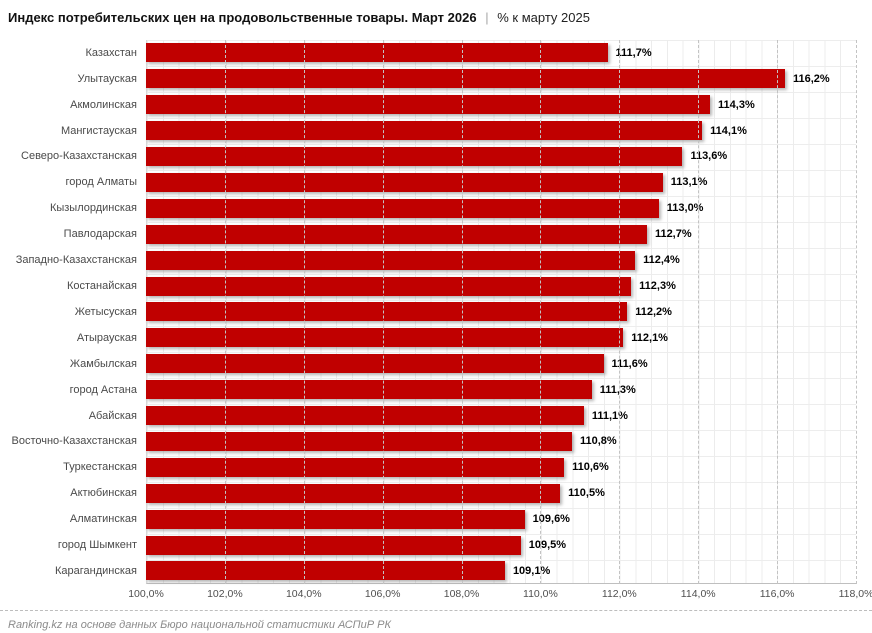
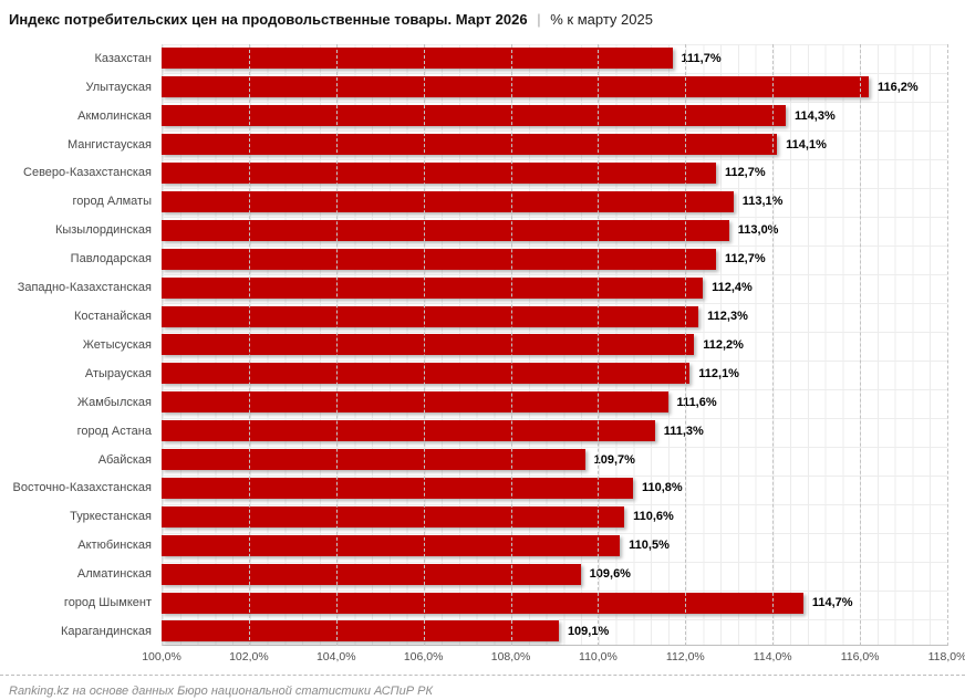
Северо-Казахстанская: 113,6% -> 112,7%
Абайская: 111,1% -> 109,7%
город Шымкент: 109,5% -> 114,7%
